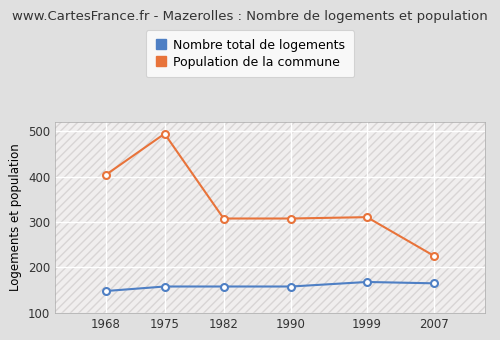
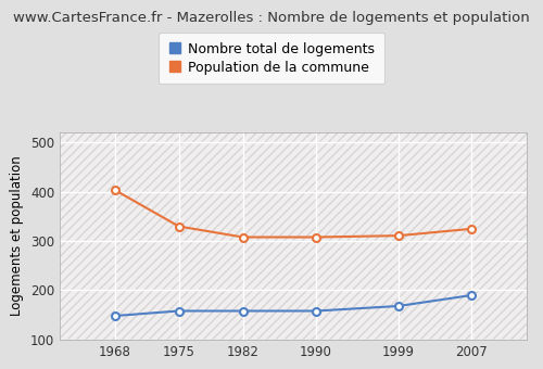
Population de la commune/1975: 495 -> 330
Nombre total de logements/2007: 165 -> 190
Population de la commune/2007: 225 -> 325
